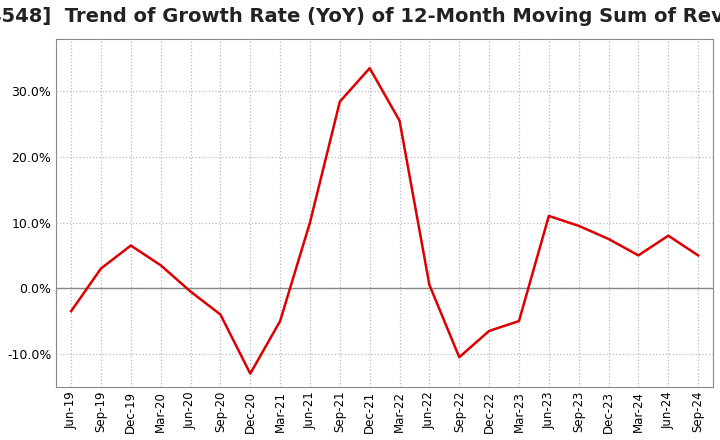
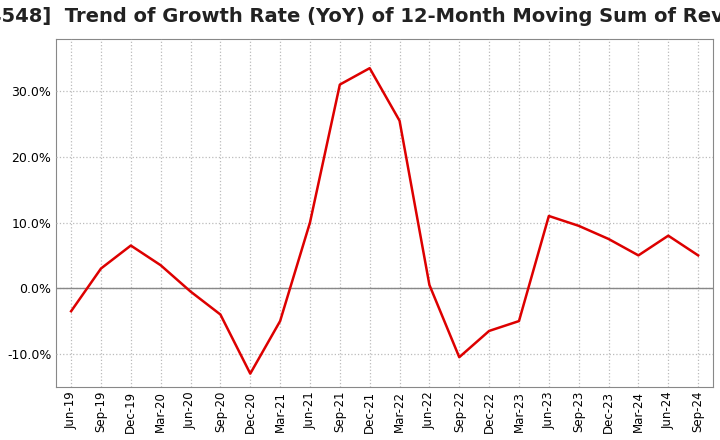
Sep-21: 28.4% -> 31.0%
